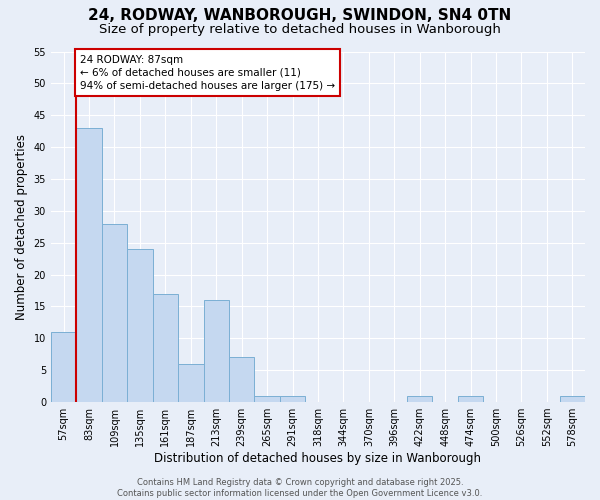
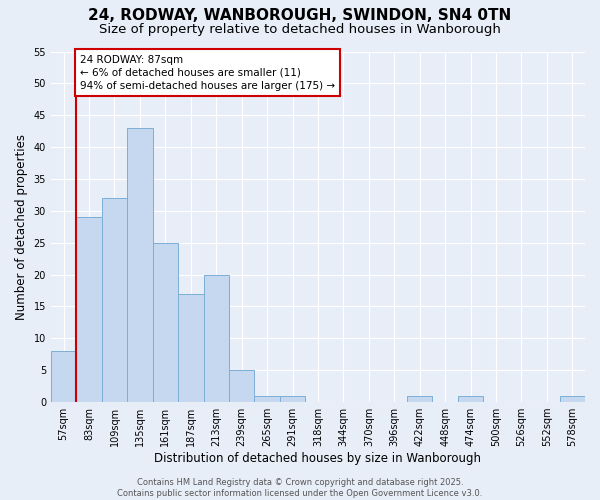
57sqm: 11 -> 8
83sqm: 43 -> 29
109sqm: 28 -> 32
135sqm: 24 -> 43
161sqm: 17 -> 25
187sqm: 6 -> 17
213sqm: 16 -> 20
239sqm: 7 -> 5
